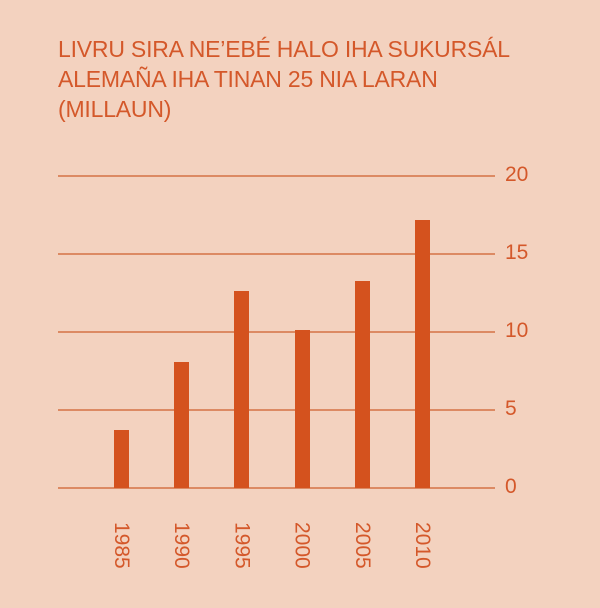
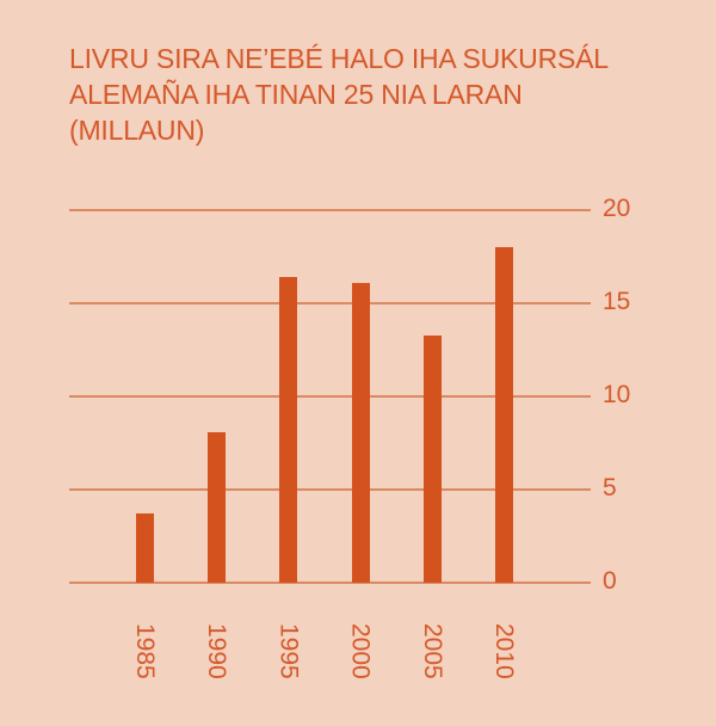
1995: 12.6 -> 16.4
2000: 10.1 -> 16.1
2010: 17.2 -> 18.0
